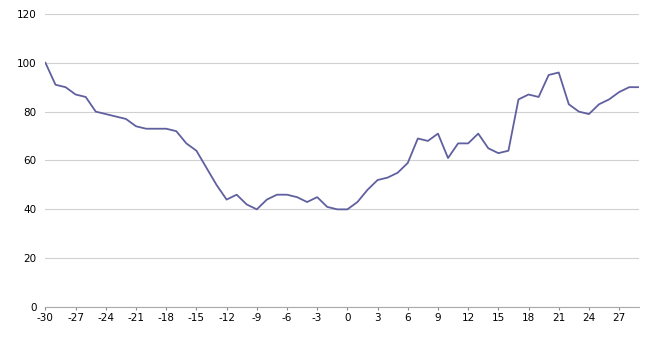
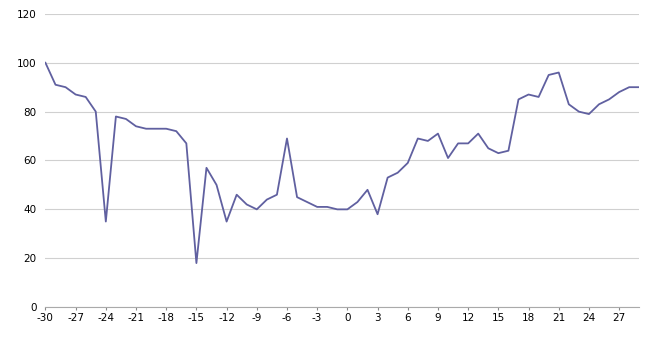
-24: 79 -> 35
-15: 64 -> 18
-12: 44 -> 35
-6: 46 -> 69
-3: 45 -> 41
3: 52 -> 38
